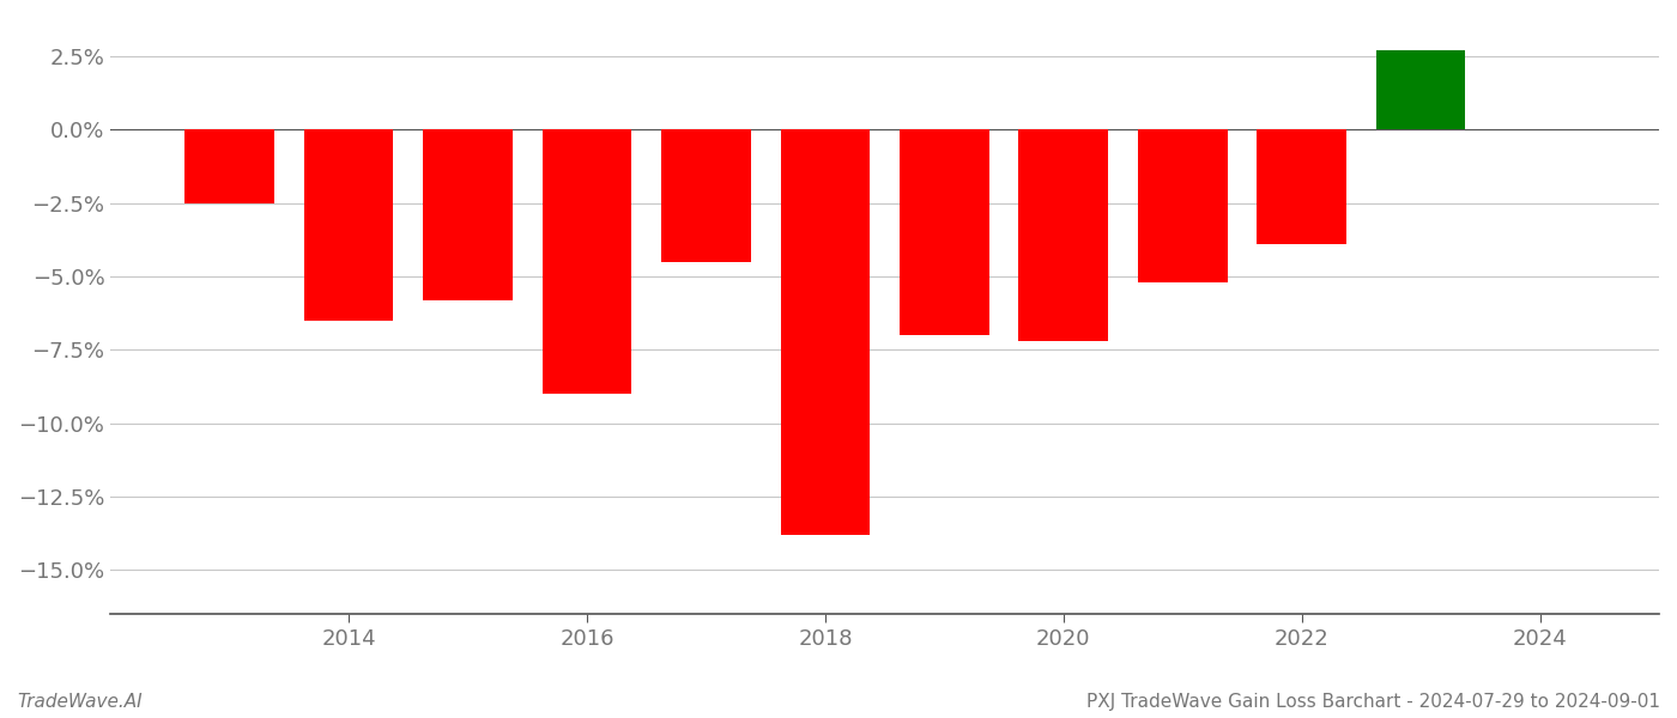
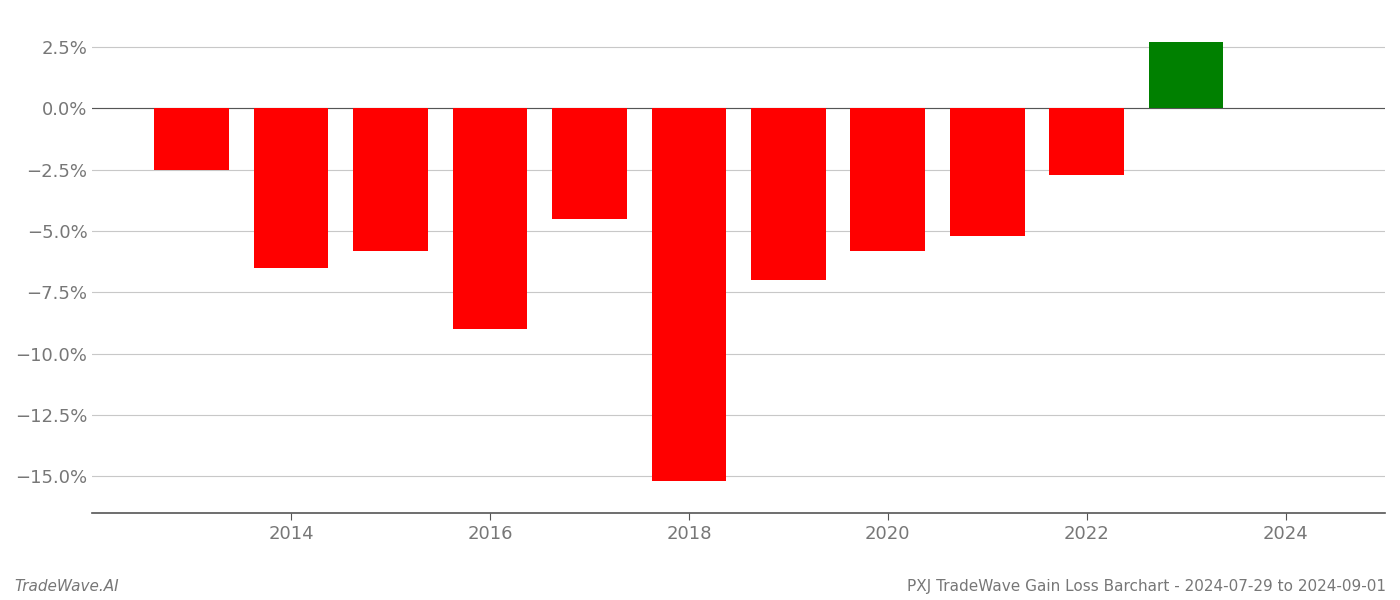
2018: -13.8% -> -15.2%
2020: -7.2% -> -5.8%
2022: -3.9% -> -2.7%
